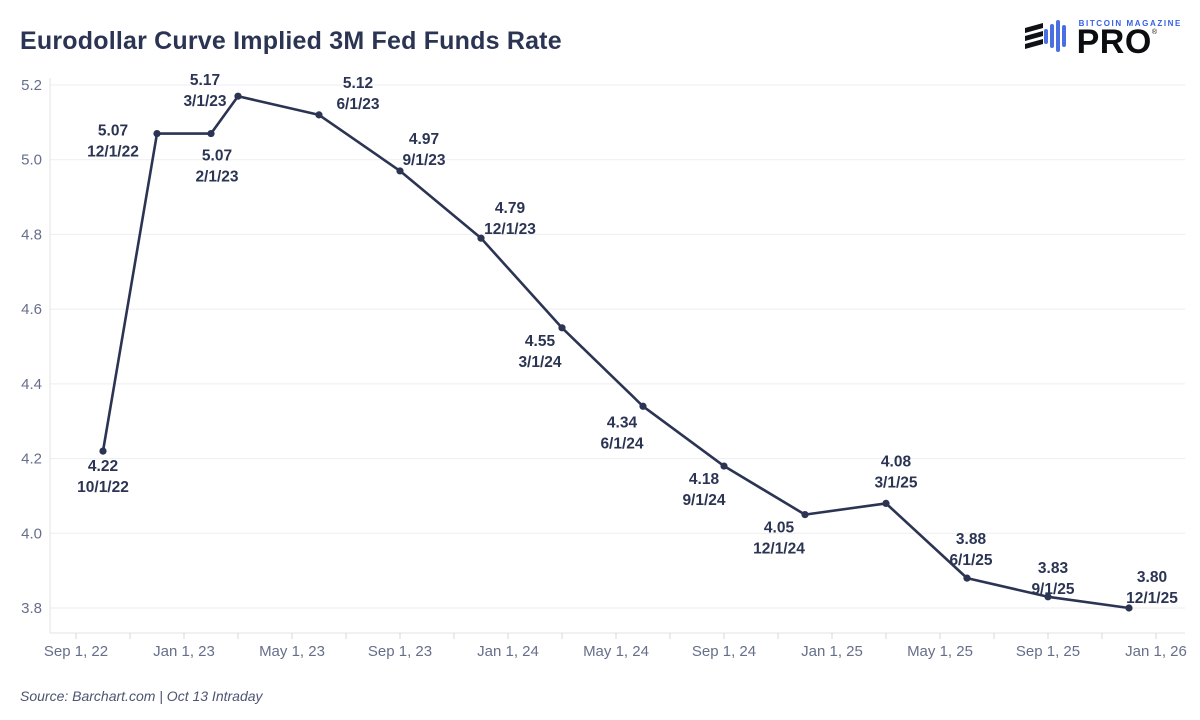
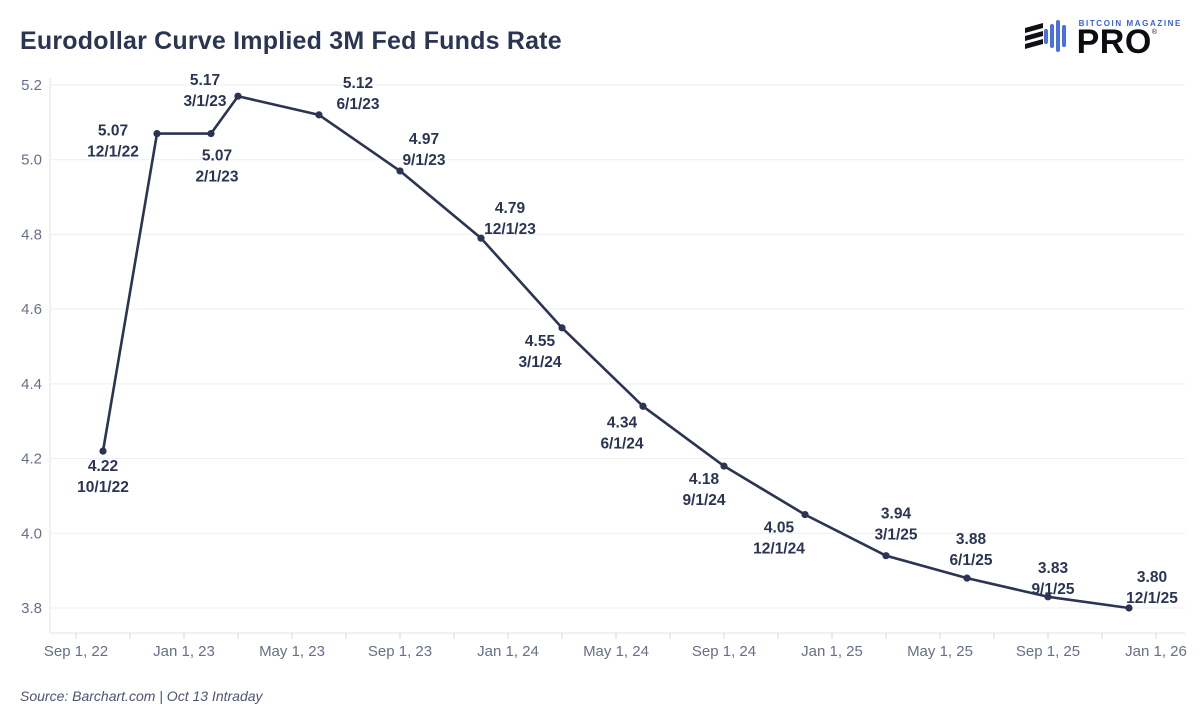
3/1/25: 4.08 -> 3.94
